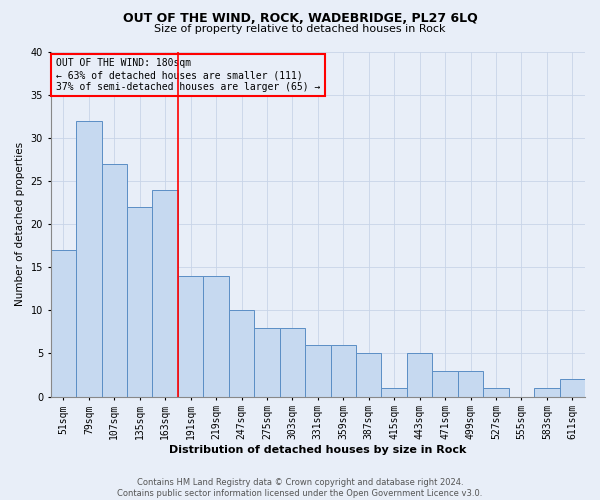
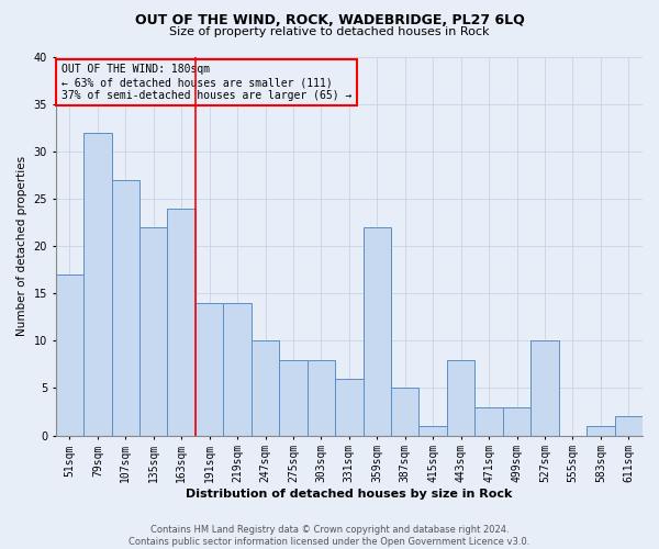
359sqm: 6 -> 22
443sqm: 5 -> 8
527sqm: 1 -> 10
